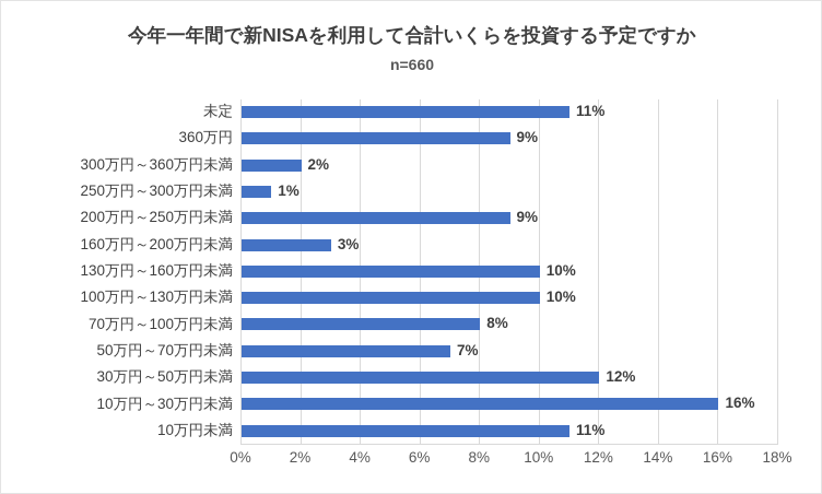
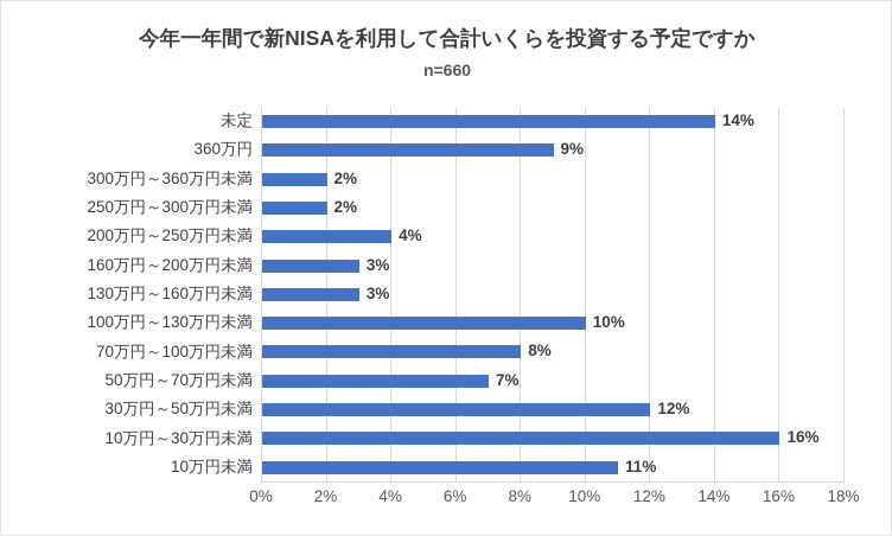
未定: 11% -> 14%
250万円～300万円未満: 1% -> 2%
200万円～250万円未満: 9% -> 4%
130万円～160万円未満: 10% -> 3%
